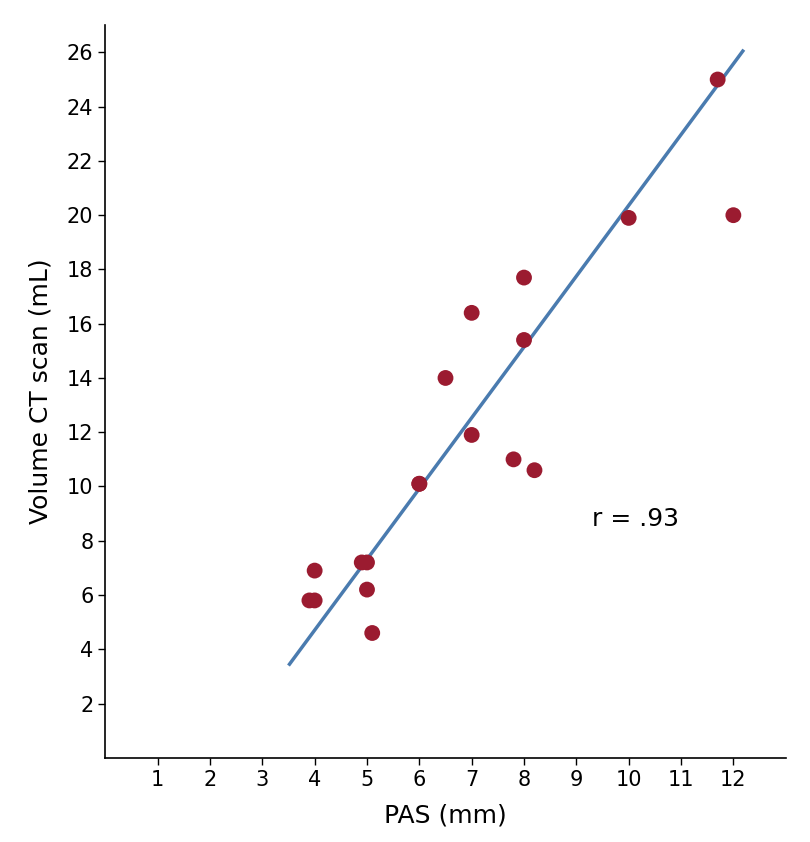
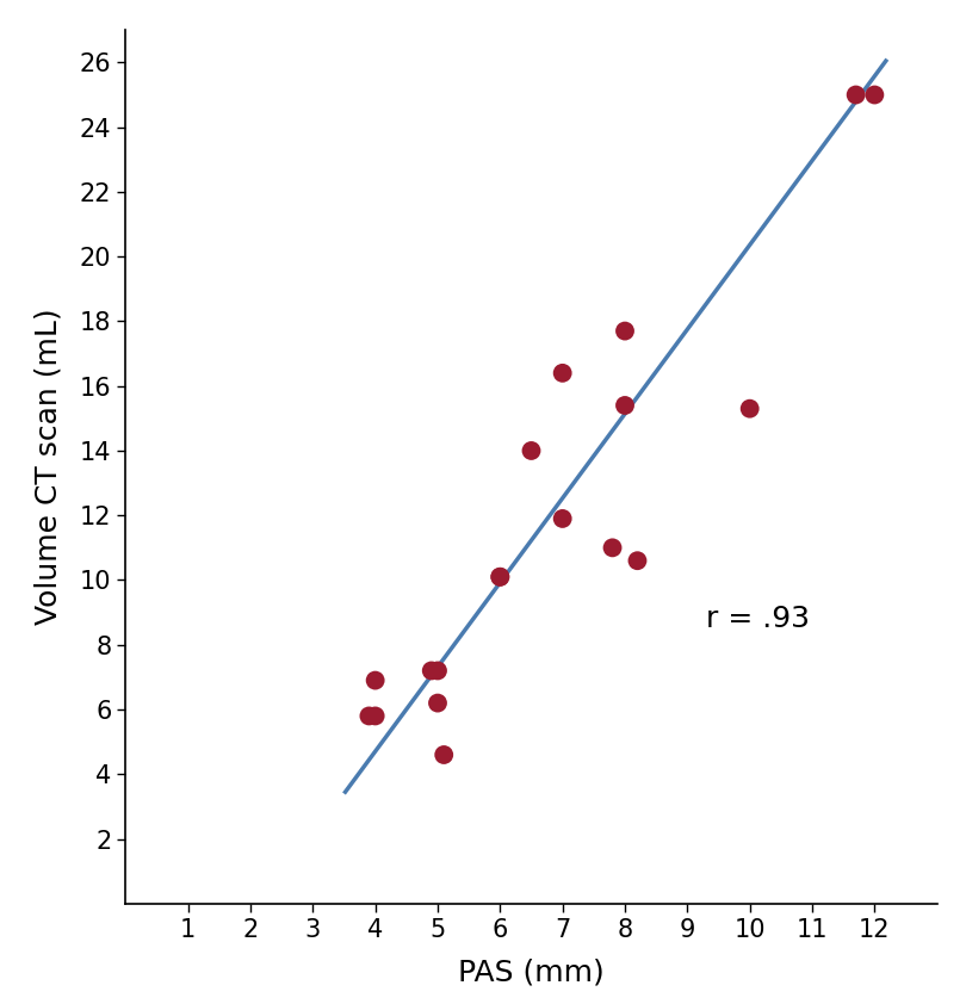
10: 19.9 -> 15.3
12: 20.0 -> 25.0
